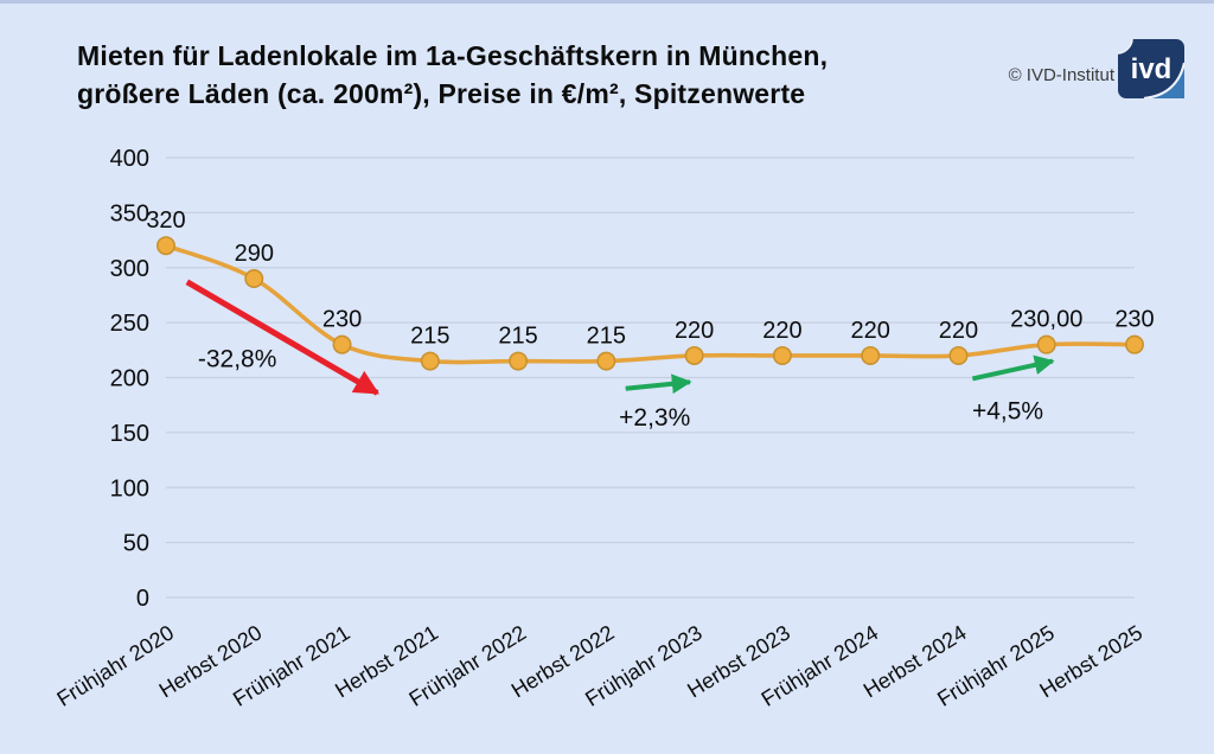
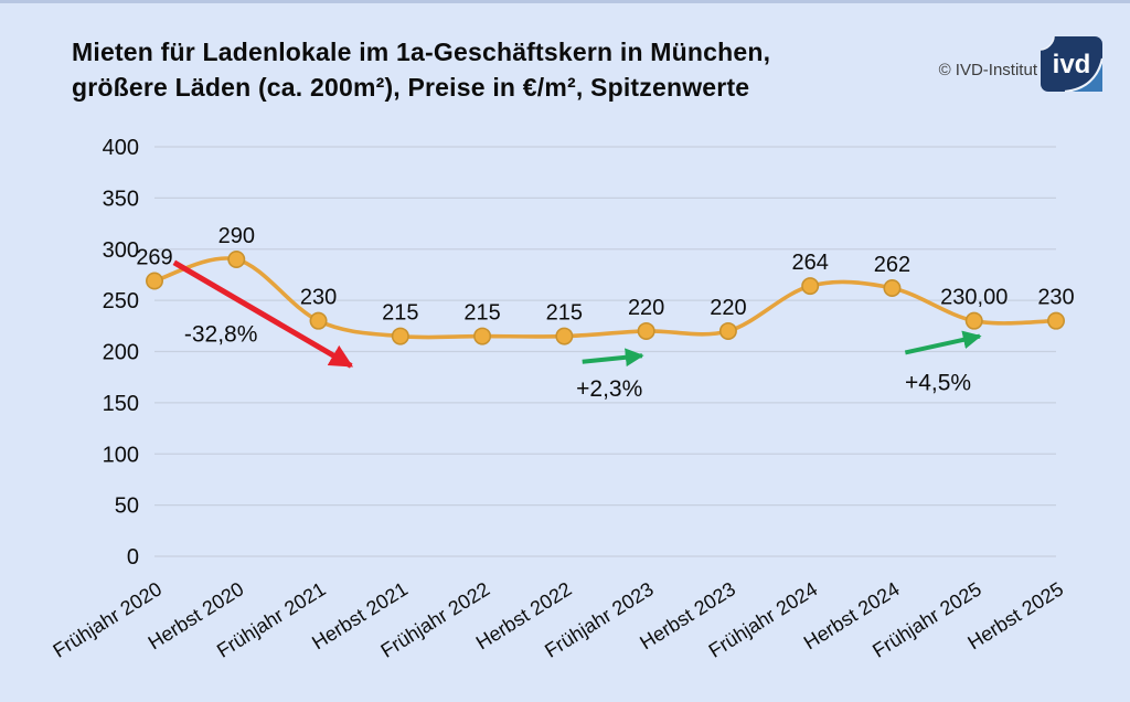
Frühjahr 2020: 320 -> 269
Frühjahr 2024: 220 -> 264
Herbst 2024: 220 -> 262
